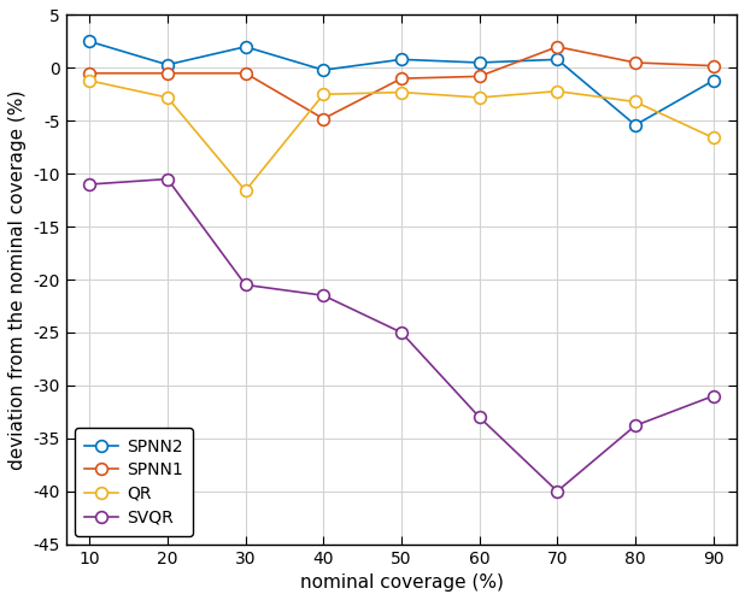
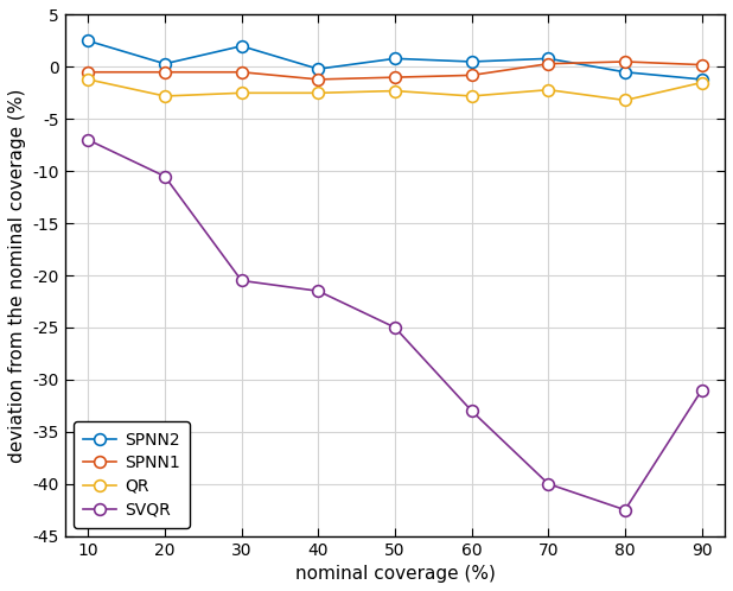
SVQR/10: -11.0 -> -7.0
QR/30: -11.6 -> -2.5
SPNN1/40: -4.8 -> -1.2
SPNN1/70: 2.0 -> 0.3
SPNN2/80: -5.4 -> -0.5
SVQR/80: -33.8 -> -42.5
QR/90: -6.6 -> -1.5
